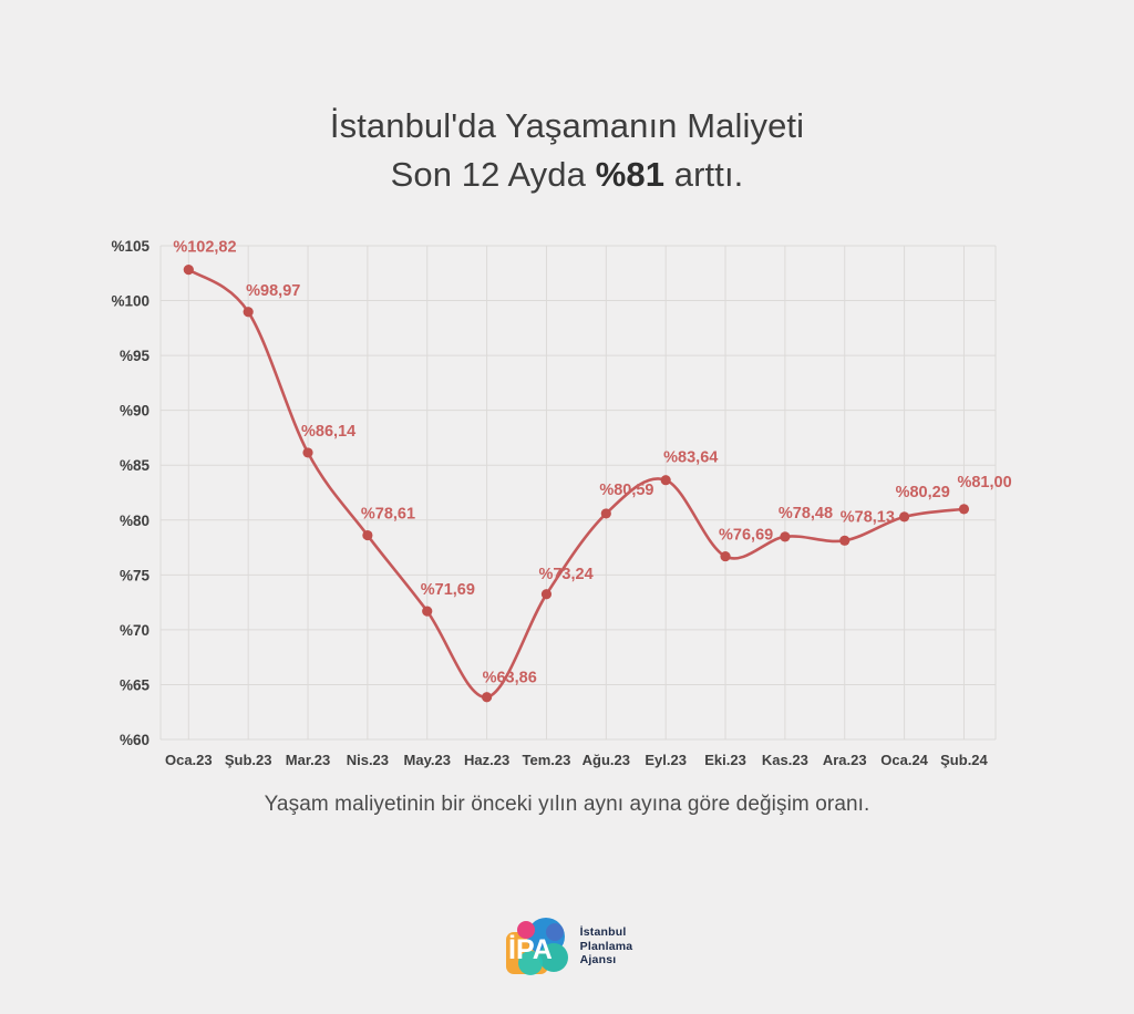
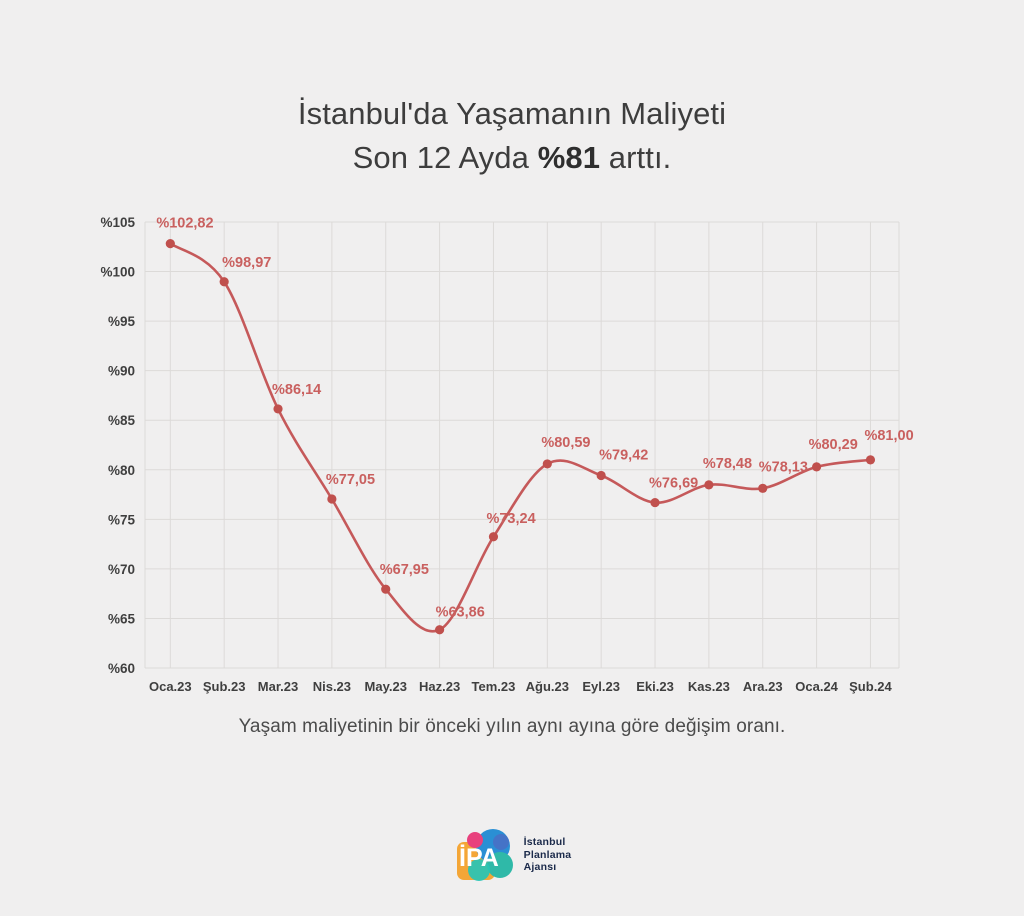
Nis.23: 78,61 -> 77,05
May.23: 71,69 -> 67,95
Eyl.23: 83,64 -> 79,42
